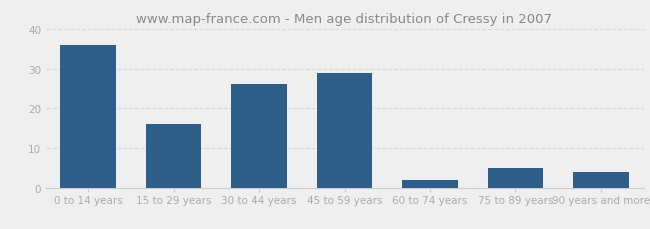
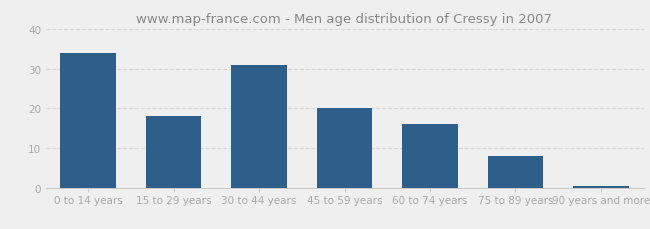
0 to 14 years: 36.0 -> 34.0
15 to 29 years: 16.0 -> 18.0
30 to 44 years: 26.0 -> 31.0
45 to 59 years: 29.0 -> 20.0
60 to 74 years: 2.0 -> 16.0
75 to 89 years: 5.0 -> 8.0
90 years and more: 4.0 -> 0.5
